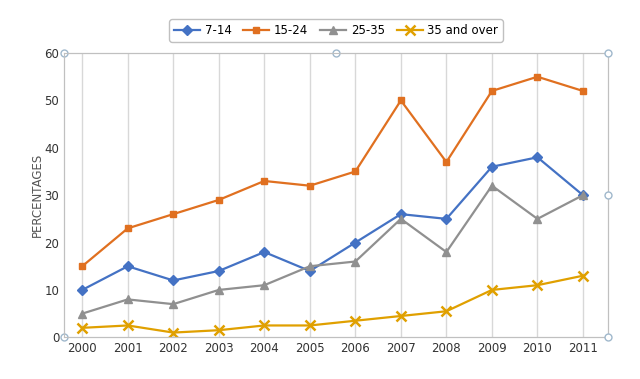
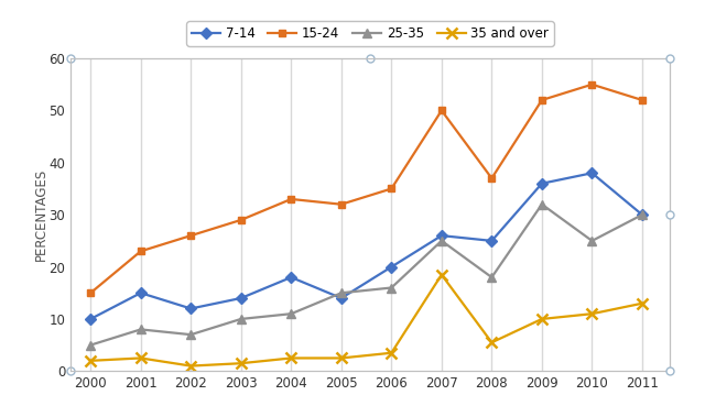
35 and over/2007: 4.5 -> 18.5
